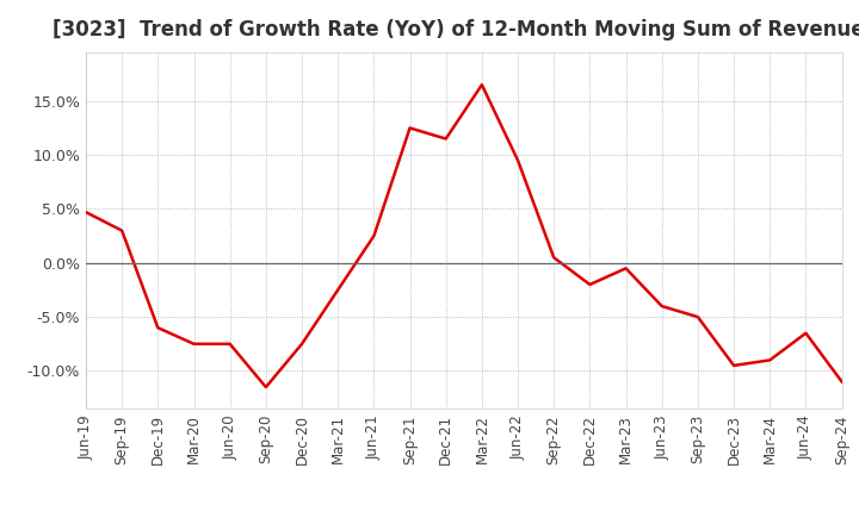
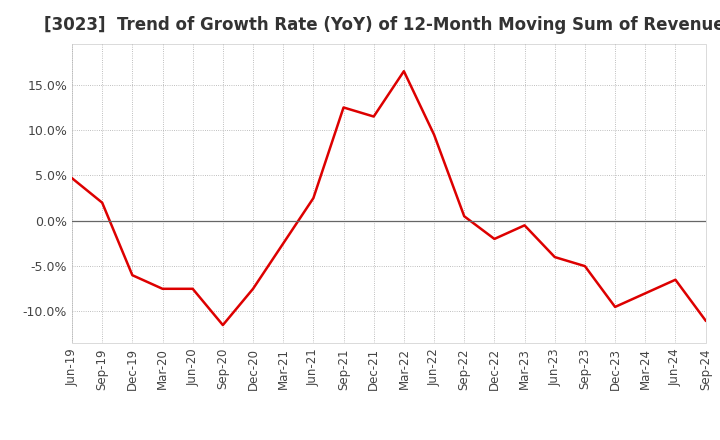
Sep-19: 3.0% -> 2.0%
Mar-24: -9.0% -> -8.0%
